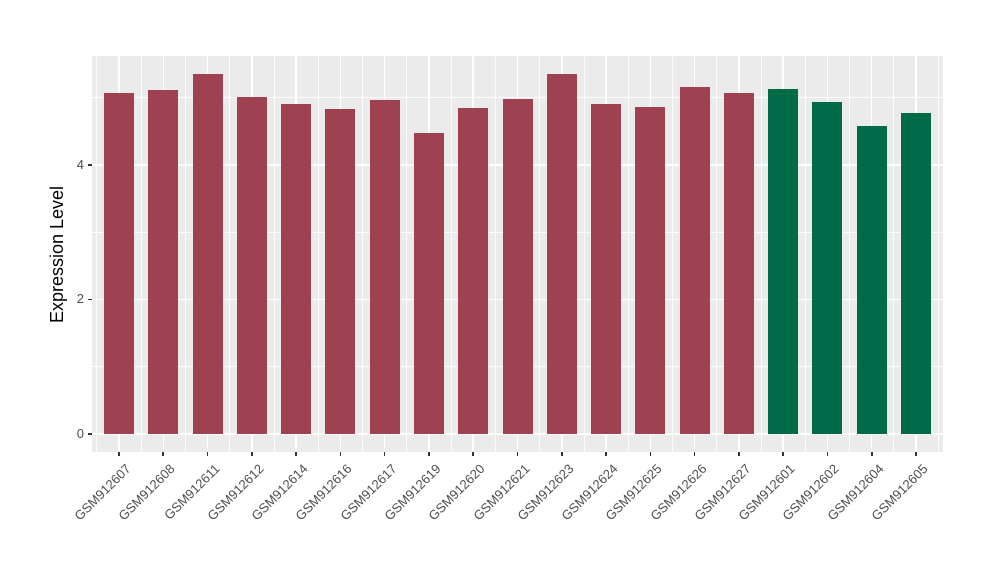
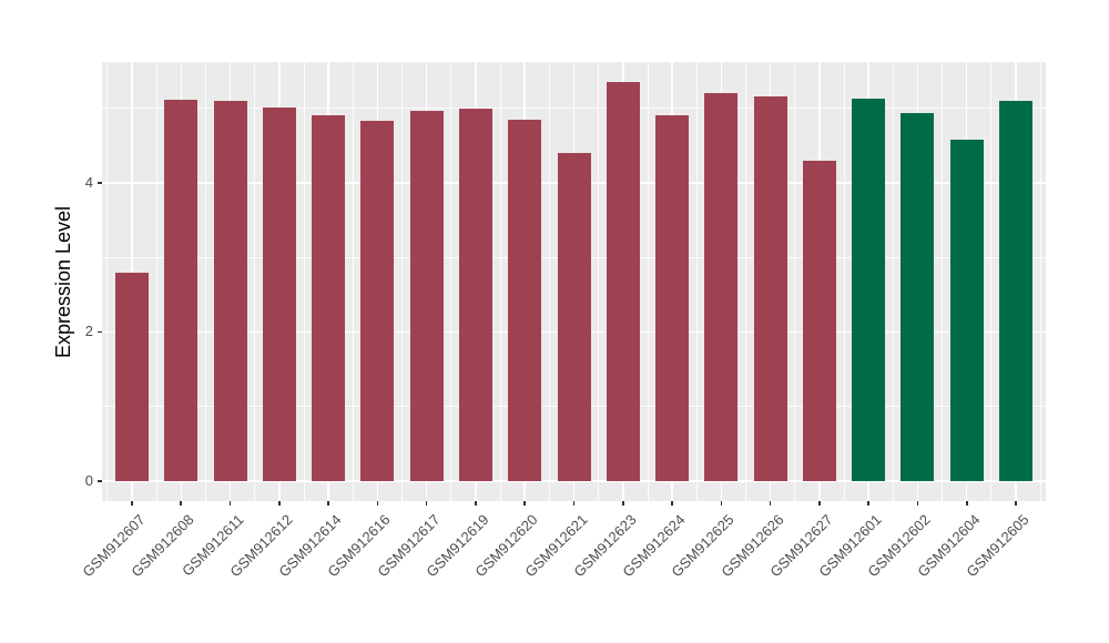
GSM912607: 5.1 -> 2.8
GSM912611: 5.3 -> 5.1
GSM912619: 4.5 -> 5.0
GSM912621: 5.0 -> 4.4
GSM912625: 4.9 -> 5.2
GSM912627: 5.1 -> 4.3
GSM912605: 4.8 -> 5.1
